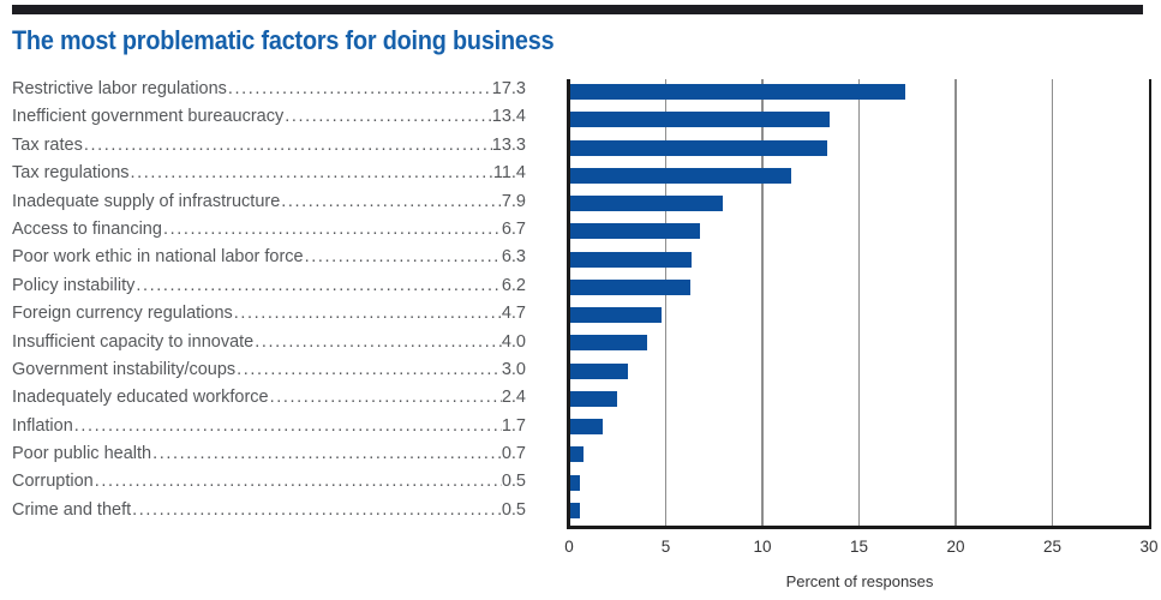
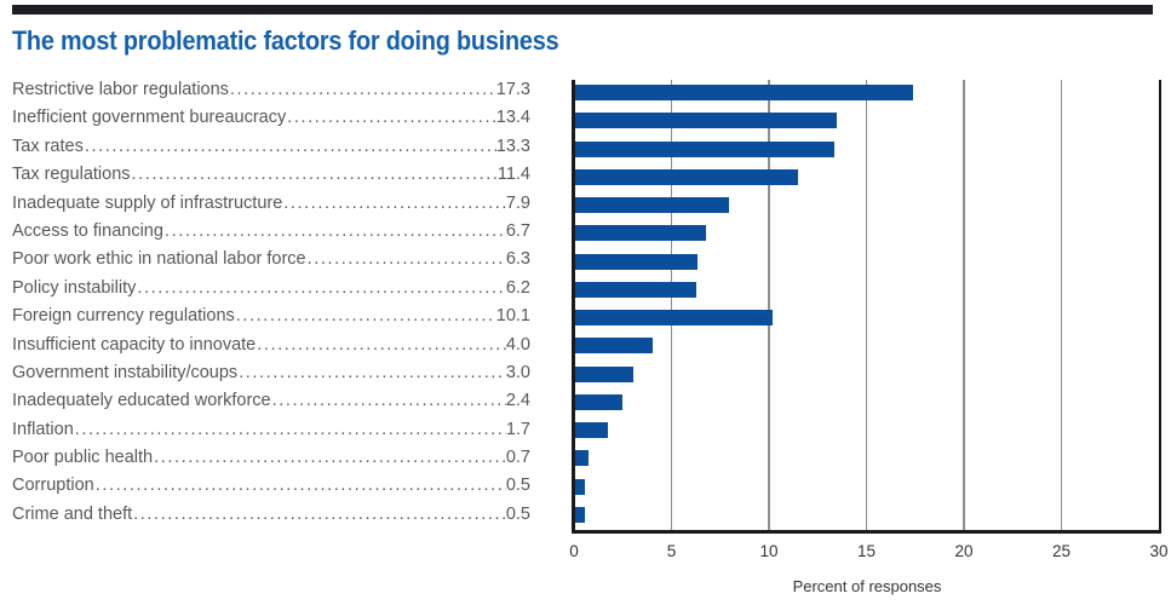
Foreign currency regulations: 4.7 -> 10.1
